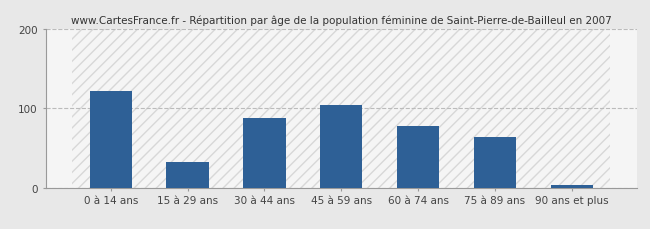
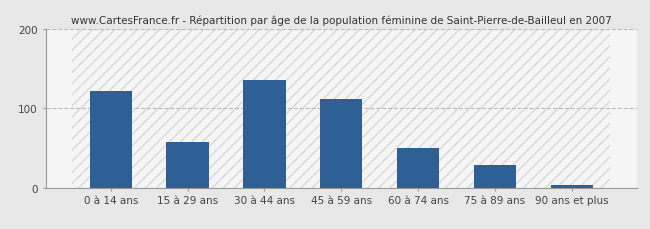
15 à 29 ans: 32 -> 58
30 à 44 ans: 88 -> 136
45 à 59 ans: 104 -> 112
60 à 74 ans: 78 -> 50
75 à 89 ans: 64 -> 28
